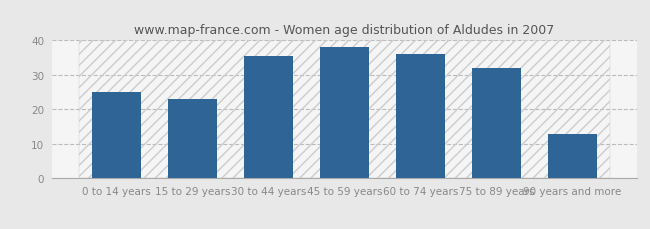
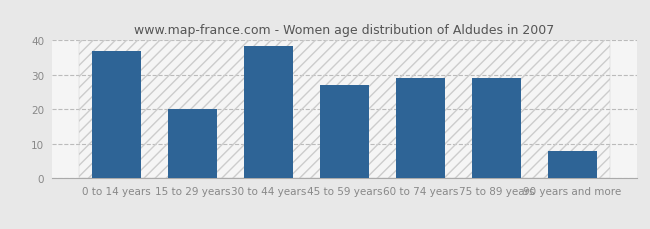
0 to 14 years: 25.0 -> 37.0
15 to 29 years: 23.0 -> 20.0
30 to 44 years: 35.5 -> 38.5
45 to 59 years: 38.0 -> 27.0
60 to 74 years: 36.0 -> 29.0
75 to 89 years: 32.0 -> 29.0
90 years and more: 13.0 -> 8.0
